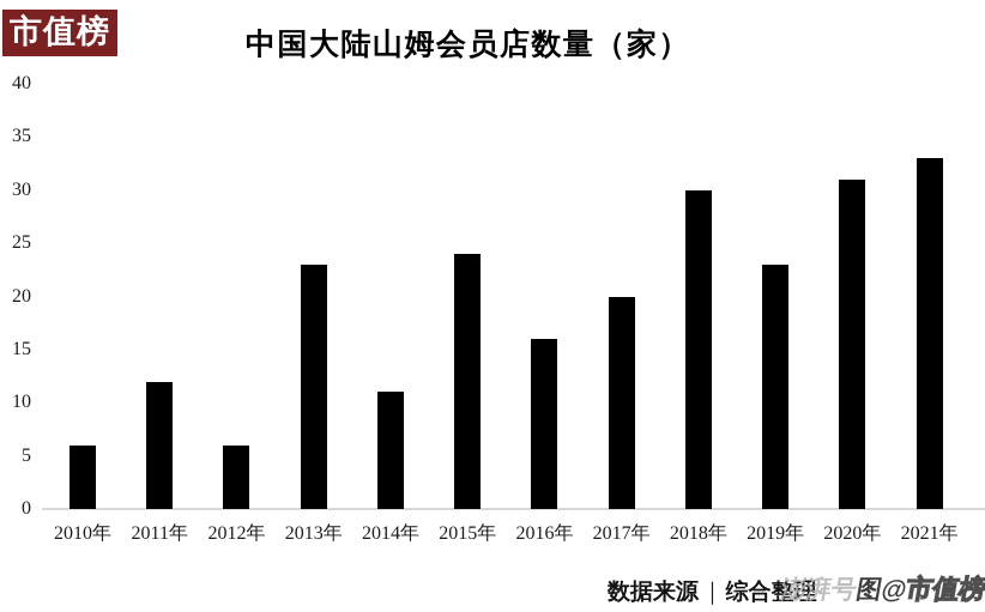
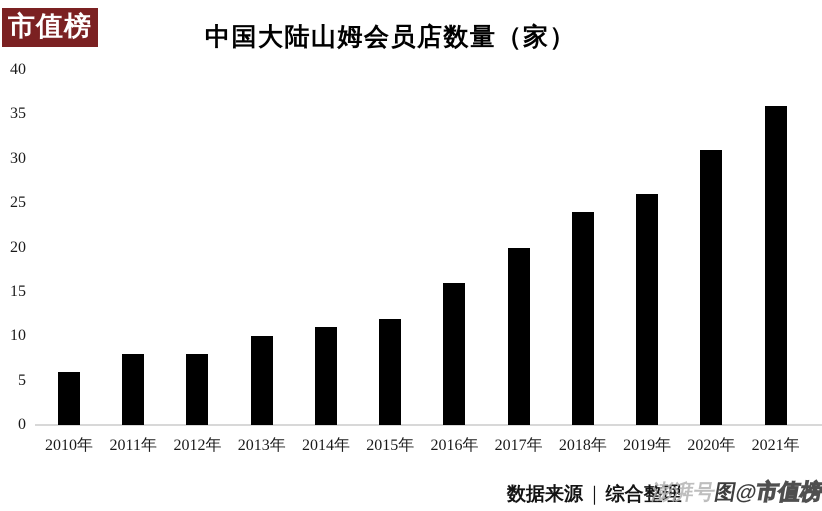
2011年: 12 -> 8
2012年: 6 -> 8
2013年: 23 -> 10
2015年: 24 -> 12
2018年: 30 -> 24
2019年: 23 -> 26
2021年: 33 -> 36
